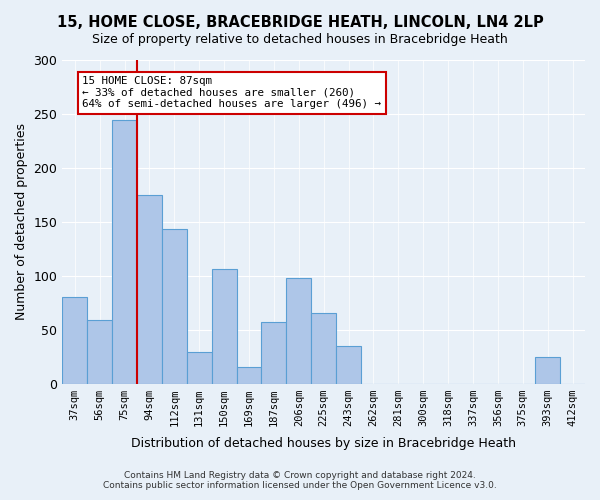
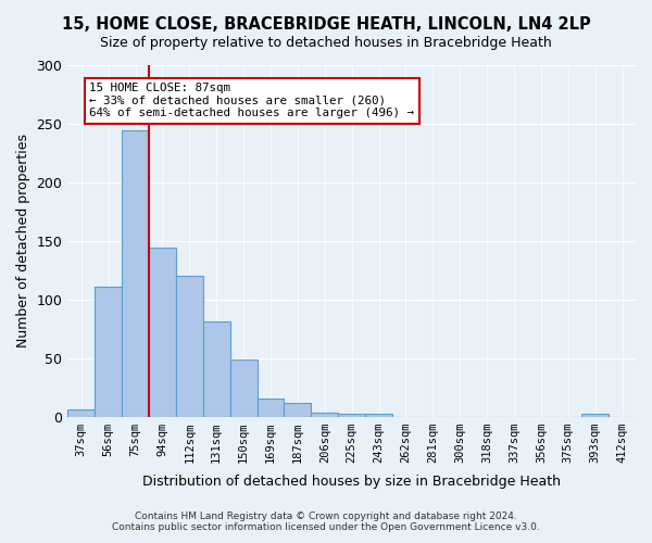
37sqm: 80 -> 6
56sqm: 59 -> 111
94sqm: 175 -> 144
112sqm: 143 -> 120
131sqm: 29 -> 81
150sqm: 106 -> 49
187sqm: 57 -> 12
206sqm: 98 -> 3
225sqm: 65 -> 2
243sqm: 35 -> 2
393sqm: 25 -> 2
